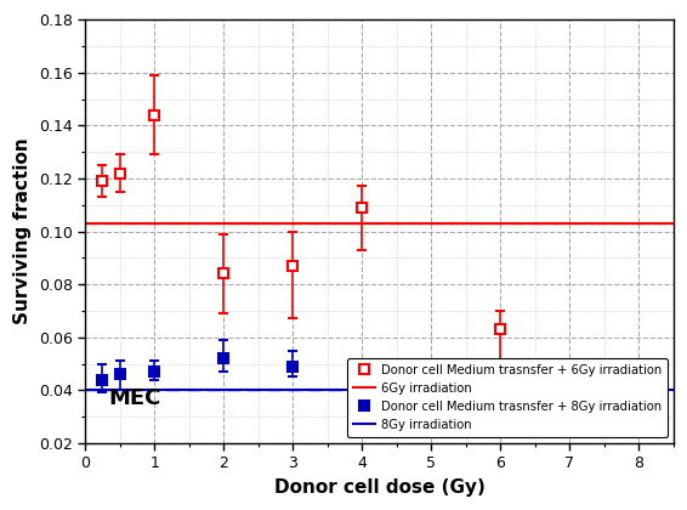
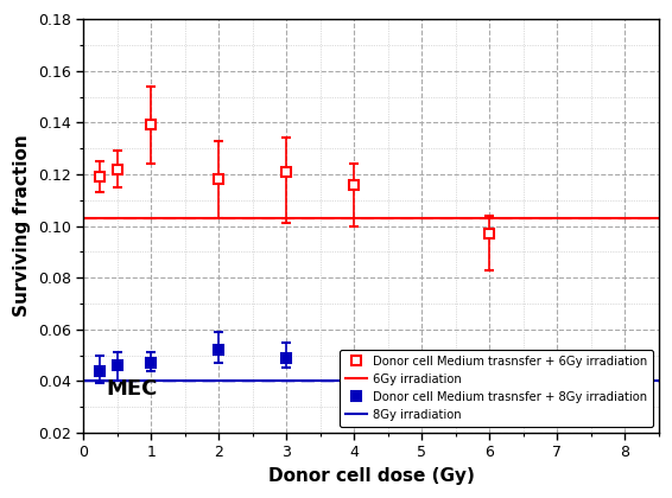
Donor cell Medium trasnsfer + 6Gy irradiation/1: 0.144 -> 0.139
Donor cell Medium trasnsfer + 6Gy irradiation/2: 0.084 -> 0.118
Donor cell Medium trasnsfer + 6Gy irradiation/3: 0.087 -> 0.121
Donor cell Medium trasnsfer + 6Gy irradiation/4: 0.109 -> 0.116
Donor cell Medium trasnsfer + 6Gy irradiation/6: 0.063 -> 0.097
